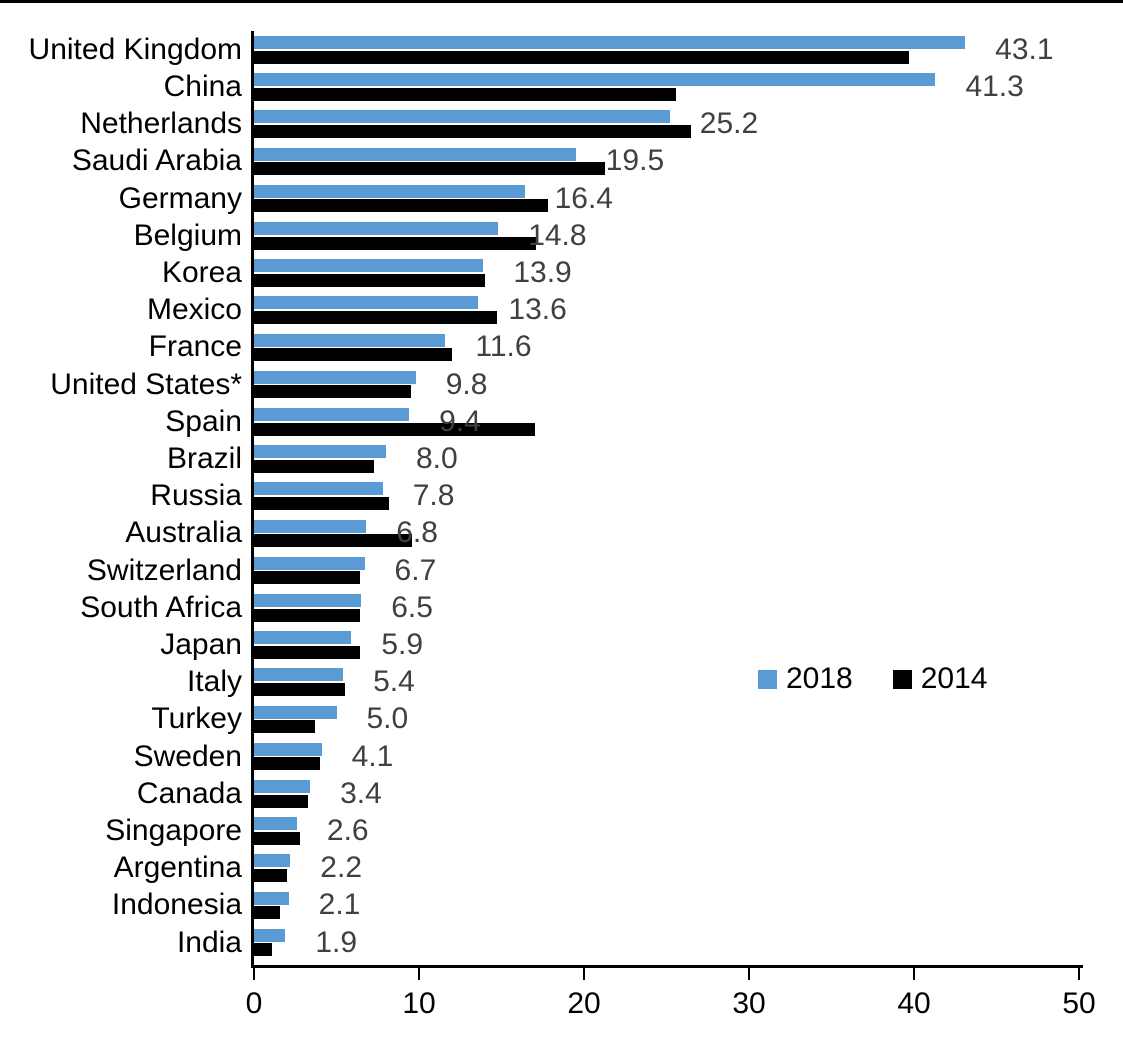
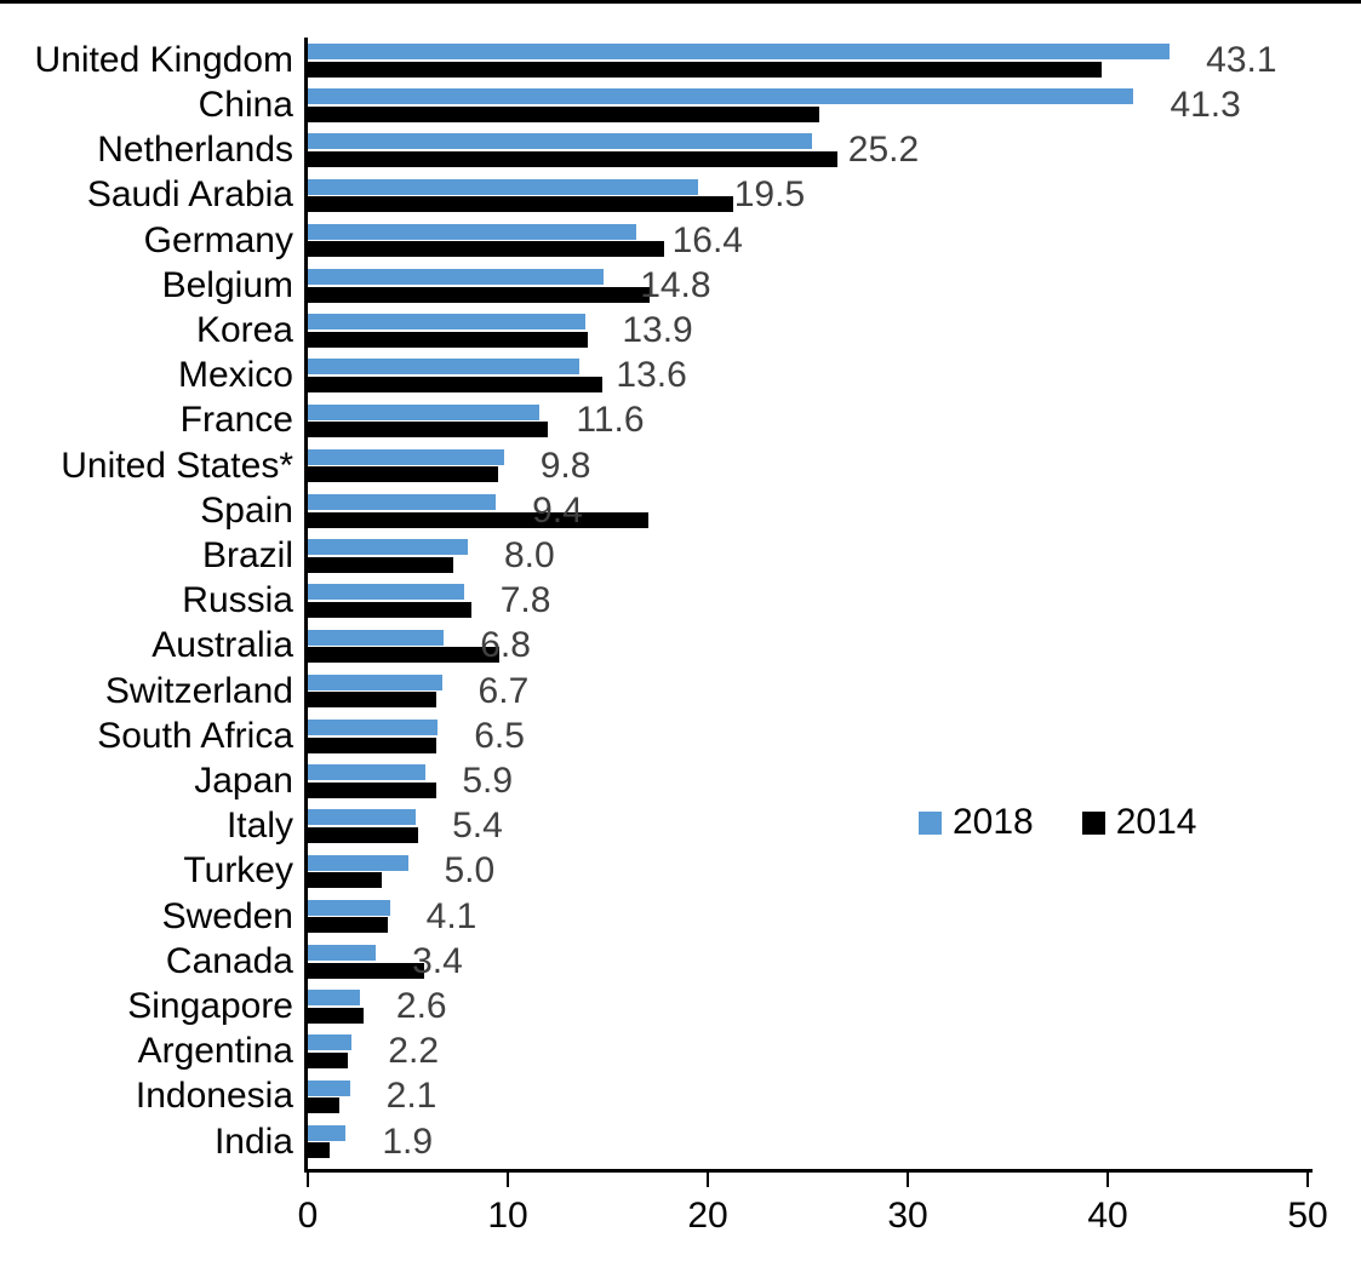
2014/Canada: 3.3 -> 5.8
